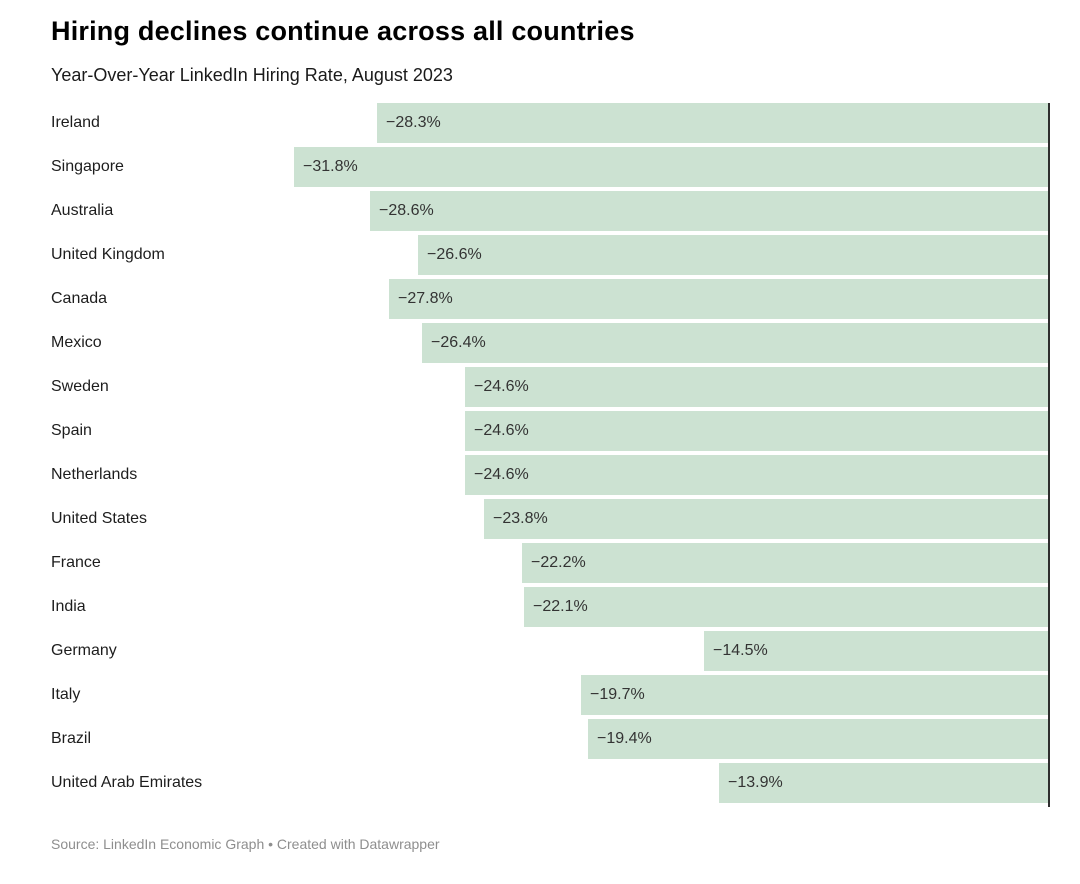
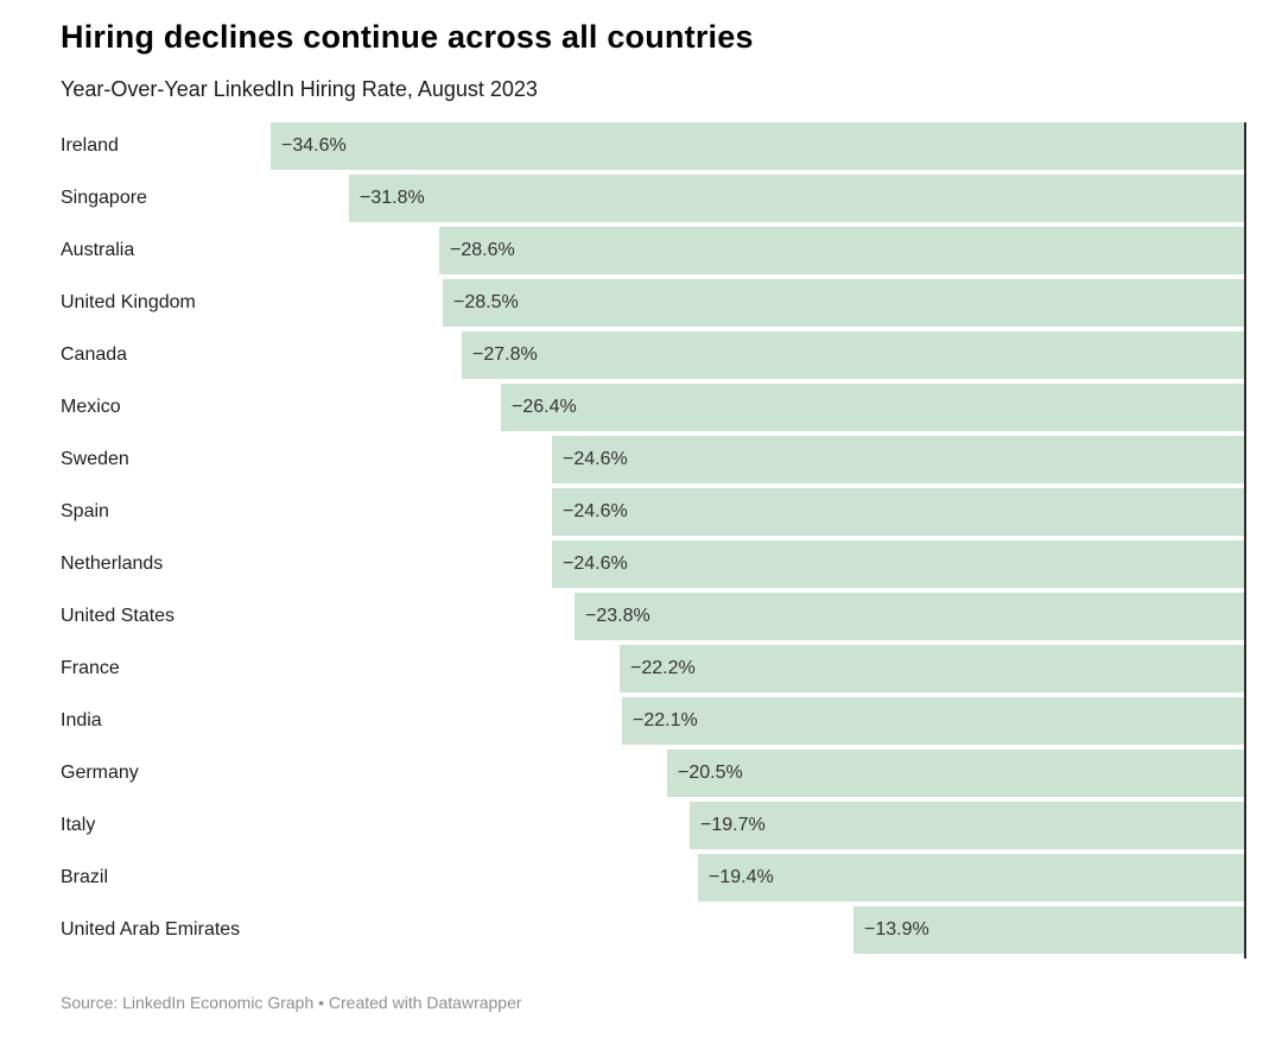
Ireland: −28.3% -> −34.6%
United Kingdom: −26.6% -> −28.5%
Germany: −14.5% -> −20.5%
